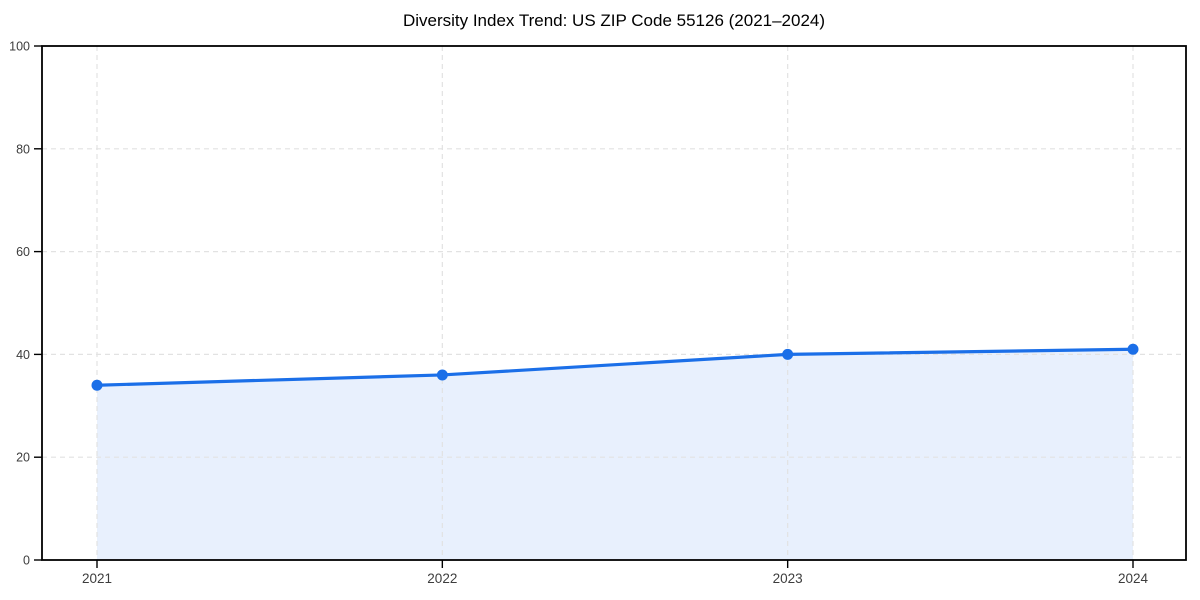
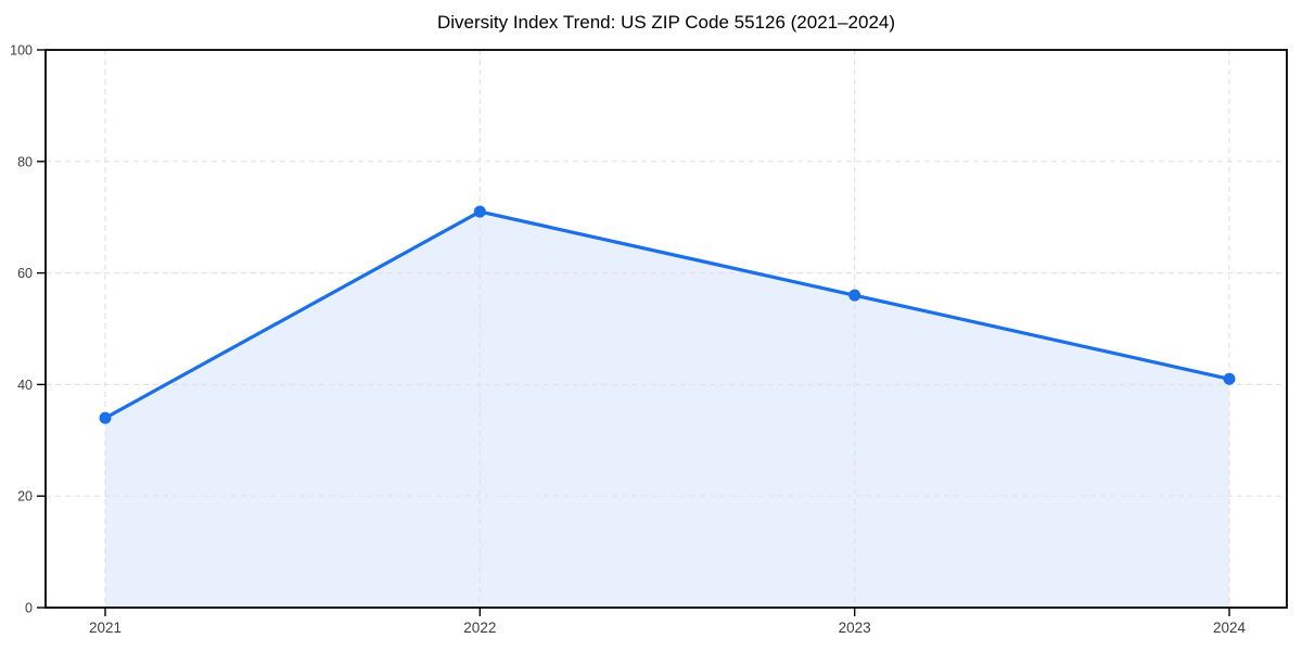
2022: 36 -> 71
2023: 40 -> 56
